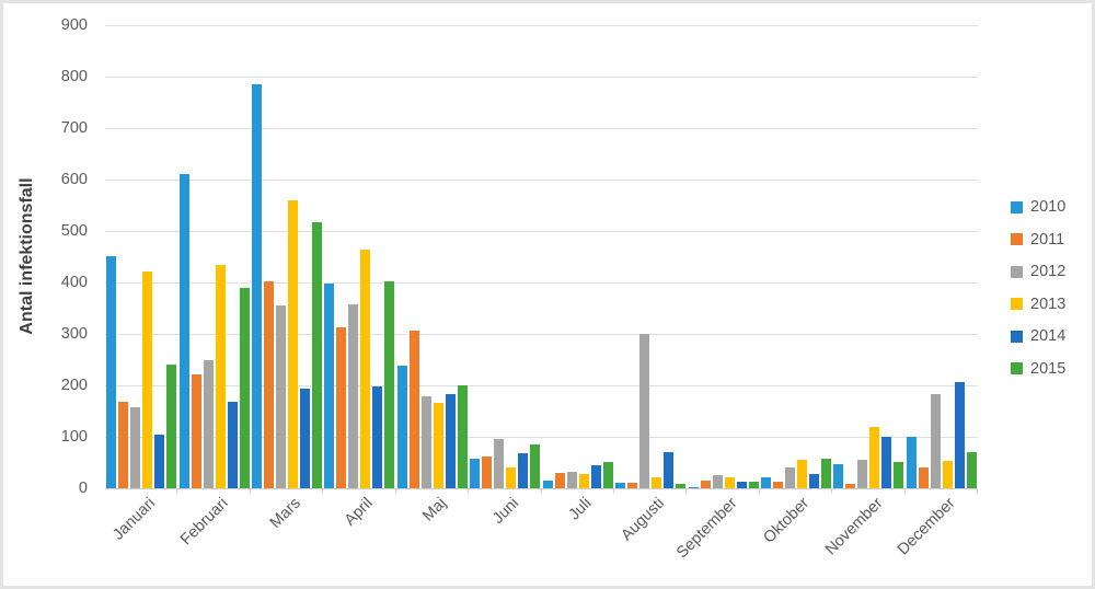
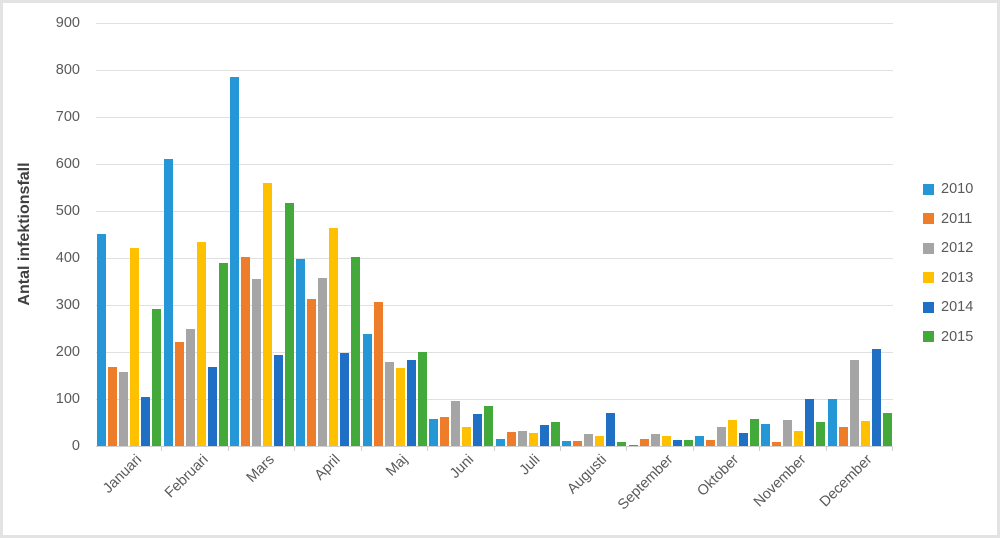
2015/Januari: 240 -> 290
2012/Augusti: 300 -> 20
2013/November: 120 -> 30
